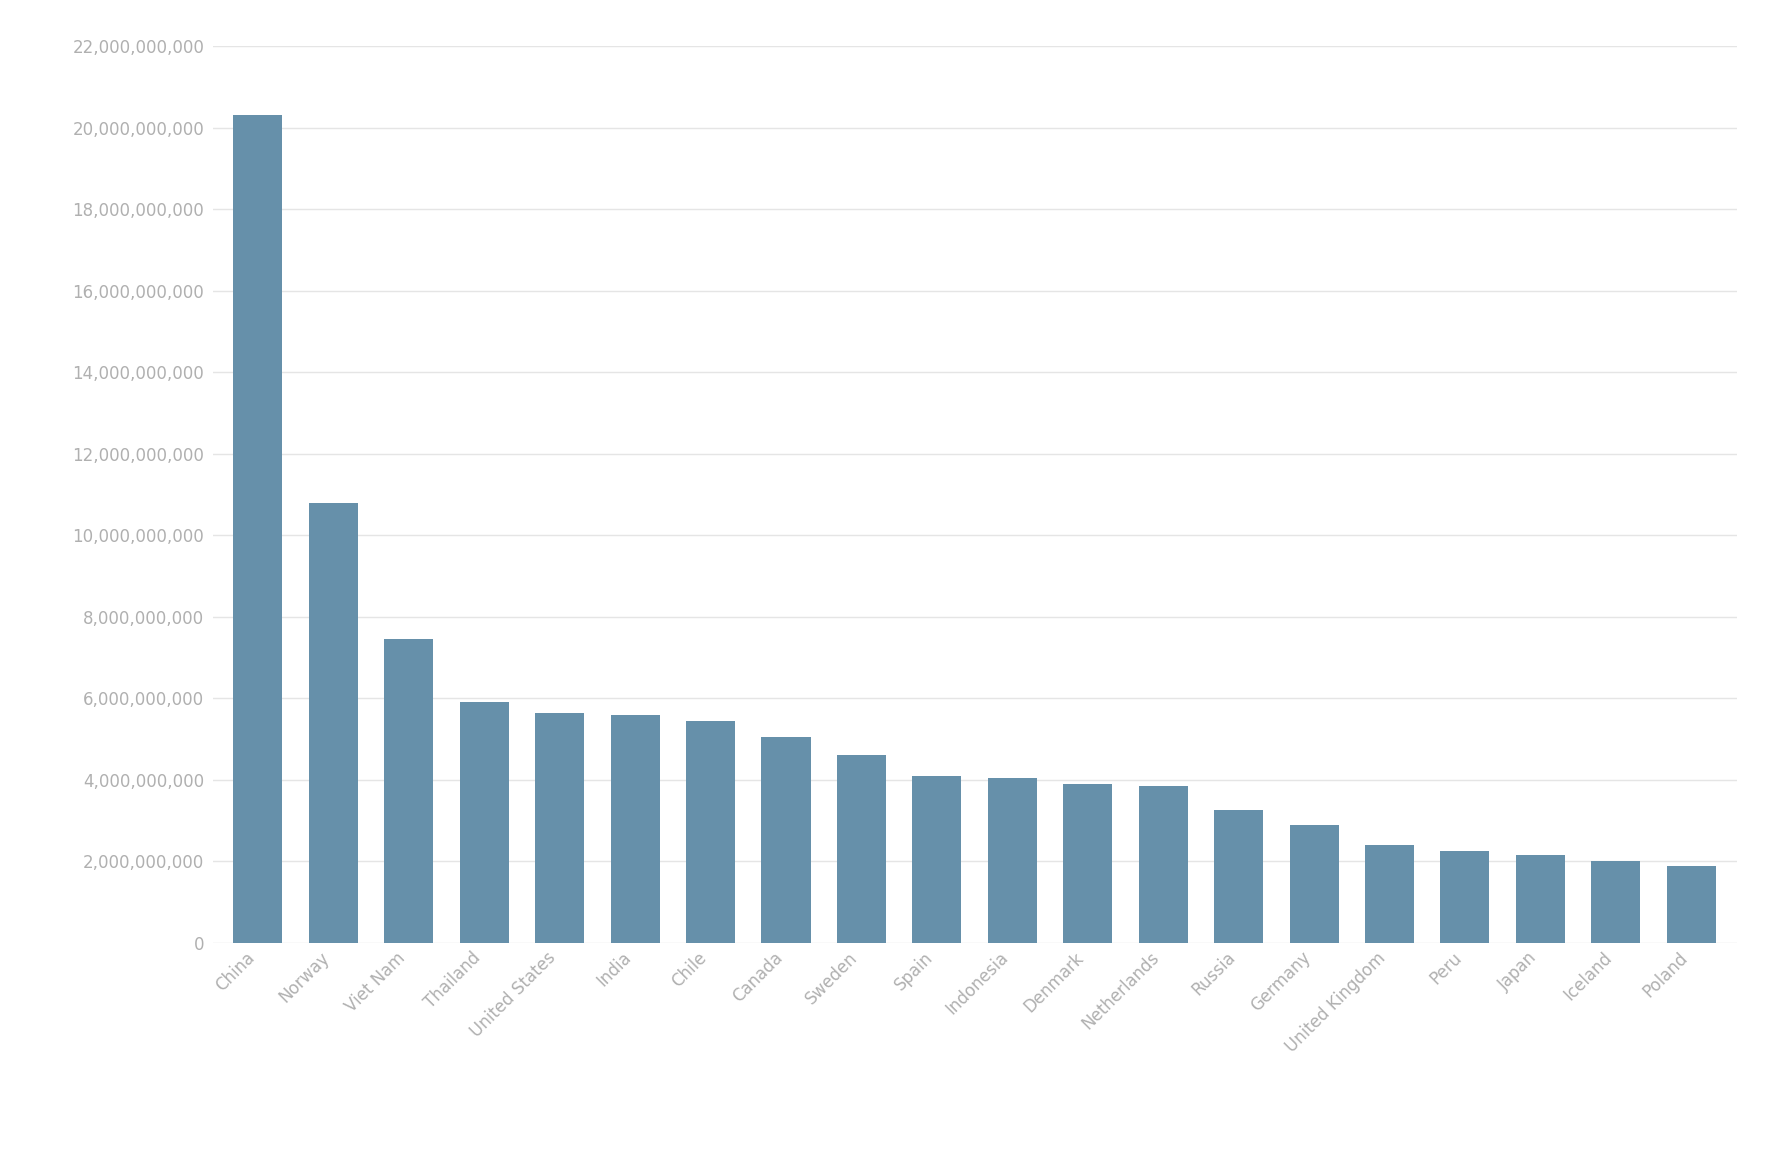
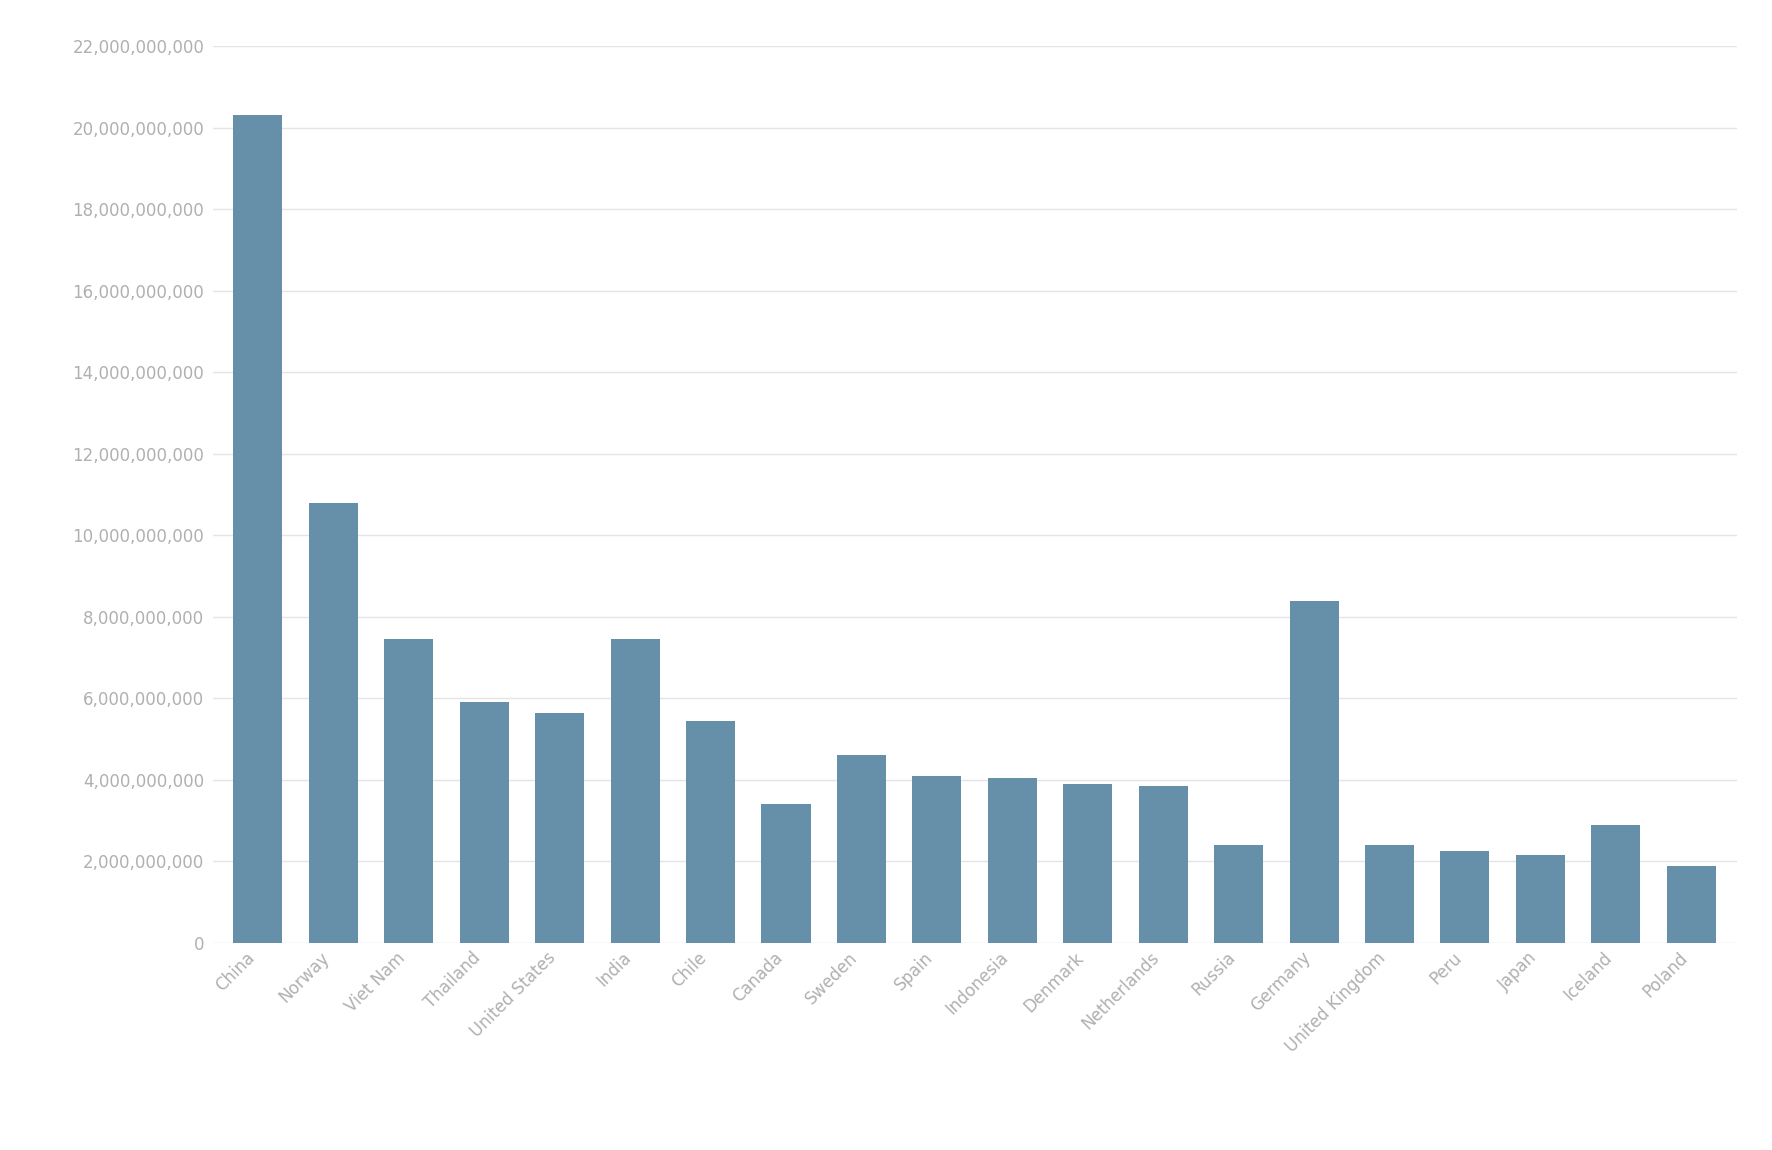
India: 5,600,000,000 -> 7,450,000,000
Canada: 5,050,000,000 -> 3,400,000,000
Russia: 3,250,000,000 -> 2,400,000,000
Germany: 2,900,000,000 -> 8,400,000,000
Iceland: 2,000,000,000 -> 2,900,000,000
